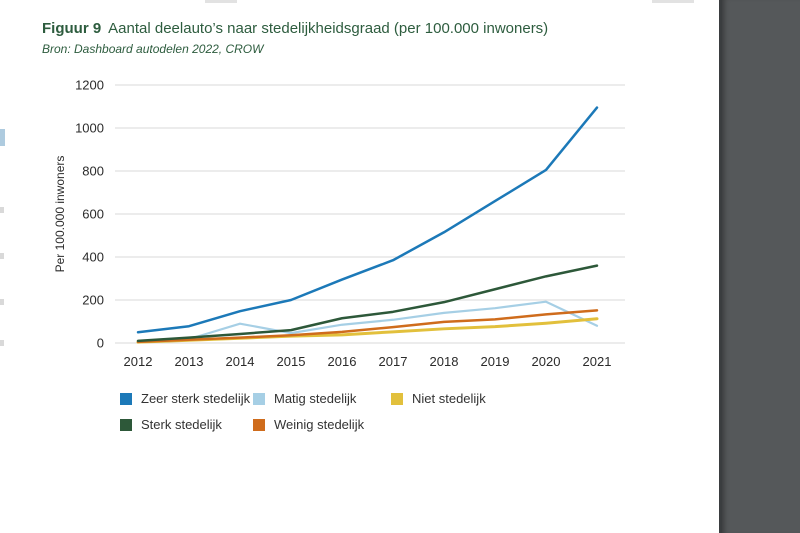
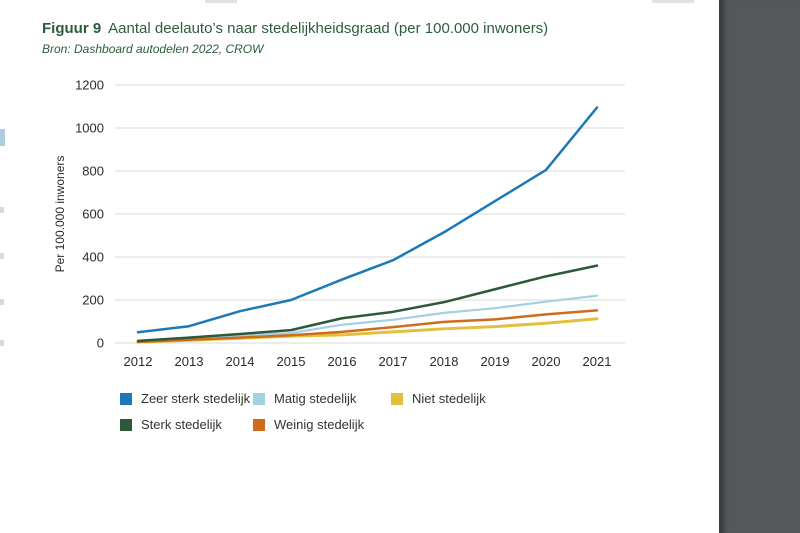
Matig stedelijk/2014: 90 -> 30
Matig stedelijk/2021: 80 -> 220
